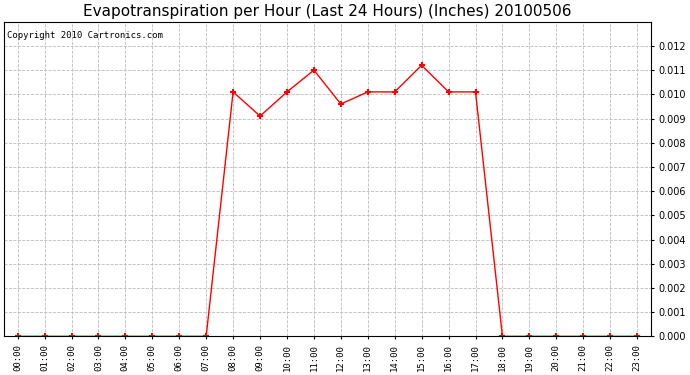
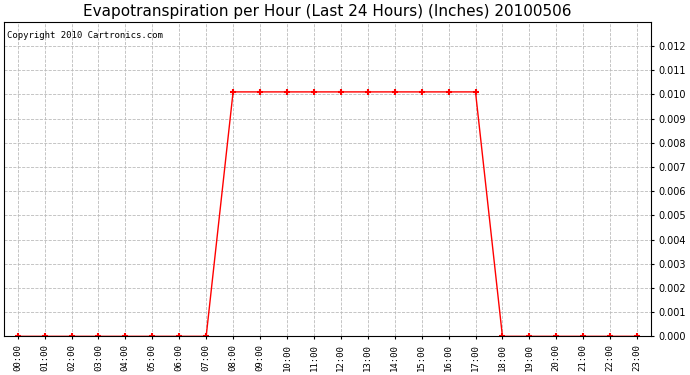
09:00: 0.0091 -> 0.0101
11:00: 0.0110 -> 0.0101
12:00: 0.0096 -> 0.0101
15:00: 0.0112 -> 0.0101
